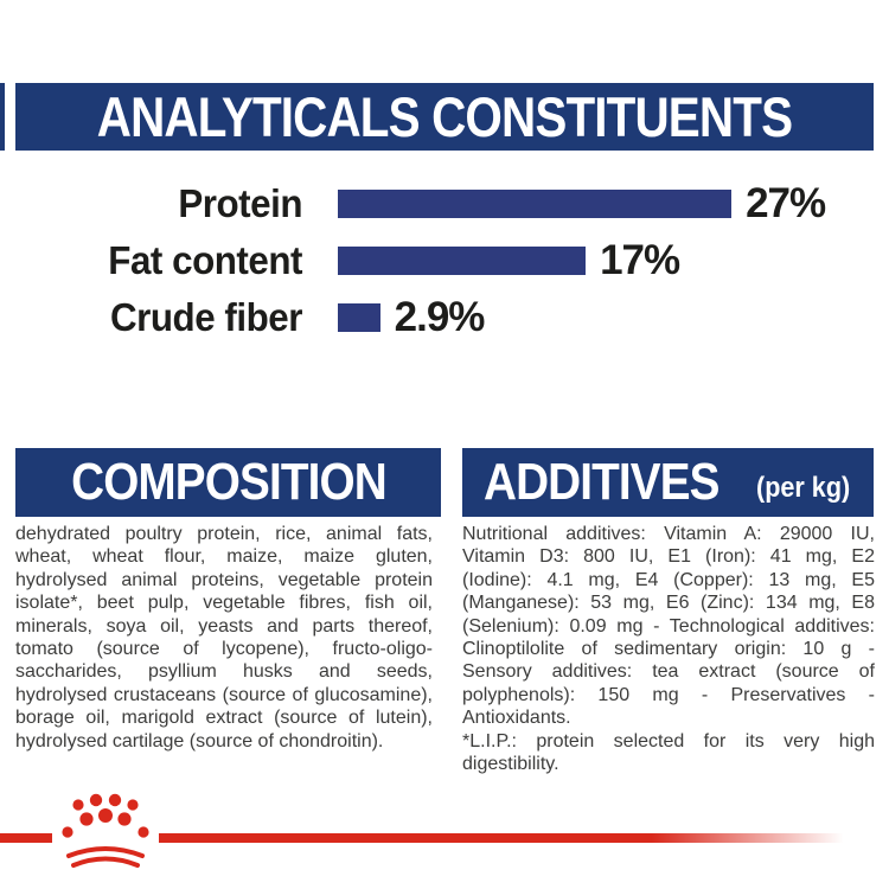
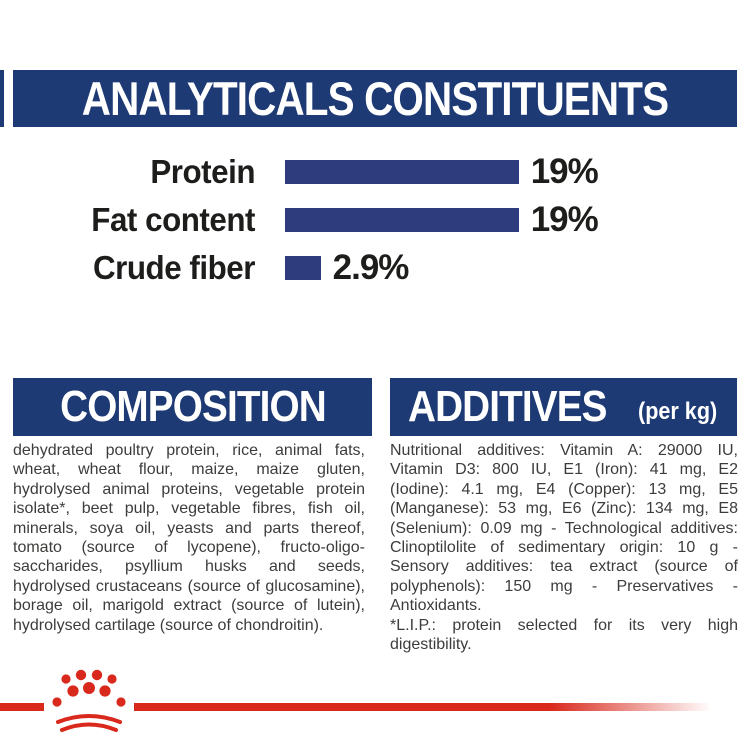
Protein: 27% -> 19%
Fat content: 17% -> 19%
